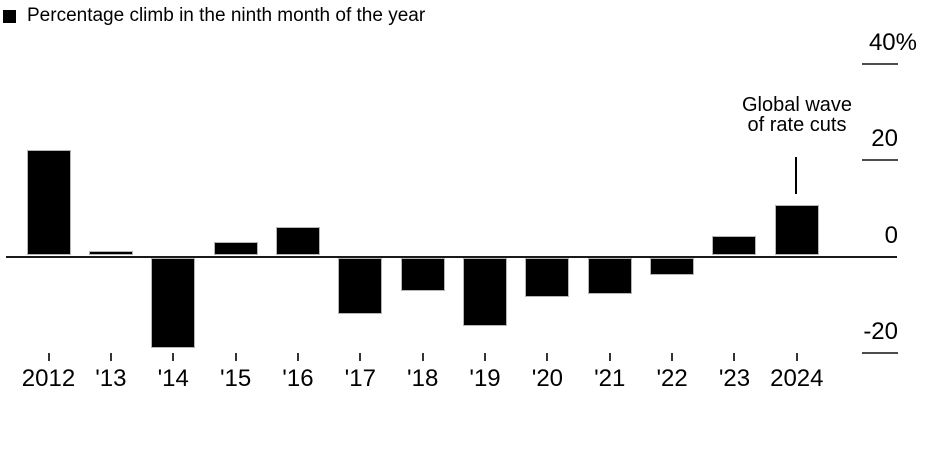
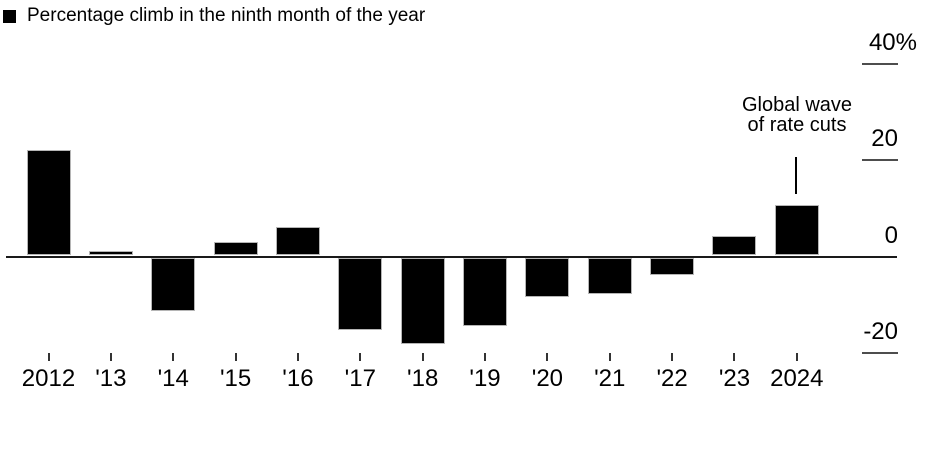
'14: -19 -> -11
'17: -12 -> -15
'18: -7 -> -18
